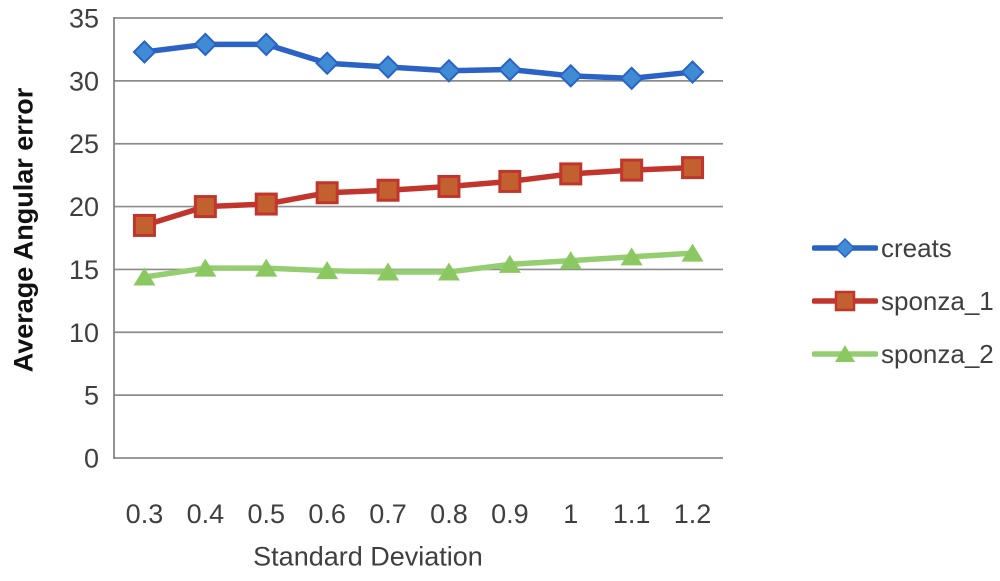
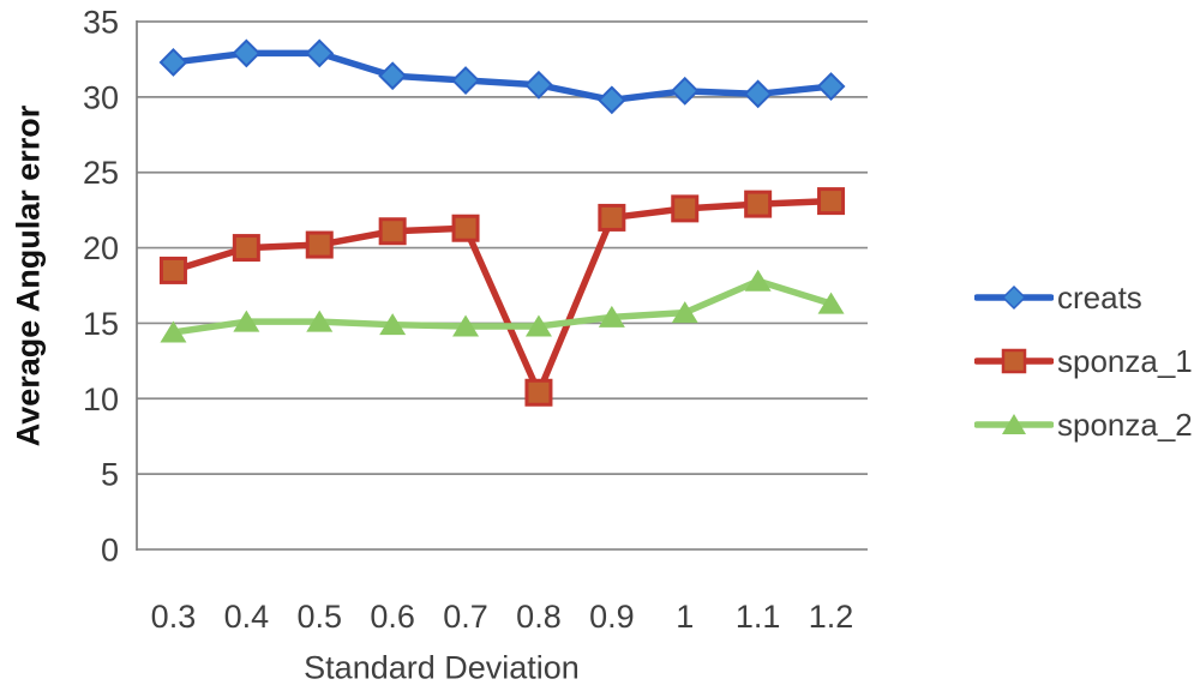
sponza_1/0.8: 21.6 -> 10.4
creats/0.9: 30.9 -> 29.8
sponza_2/1.1: 16.0 -> 17.8
